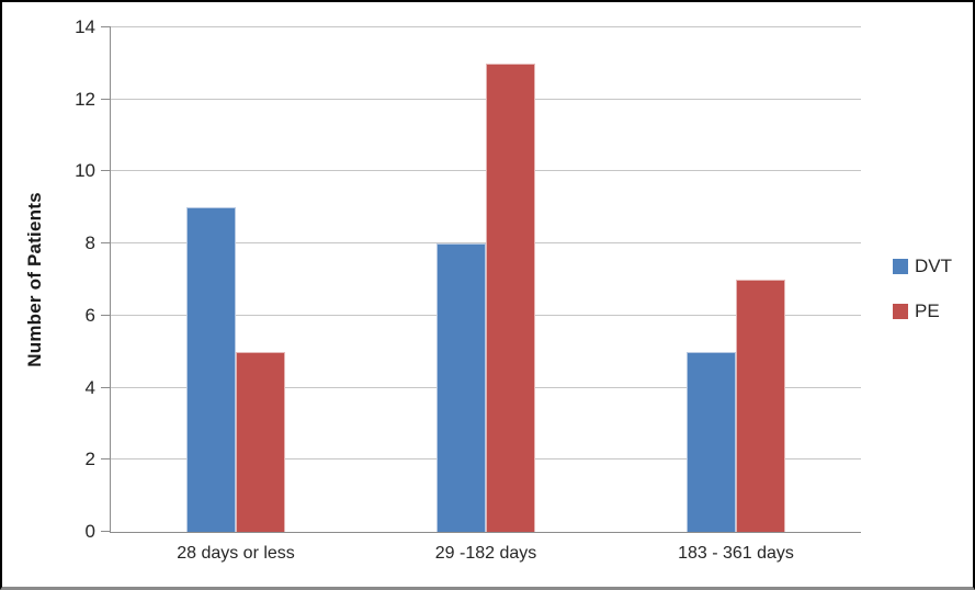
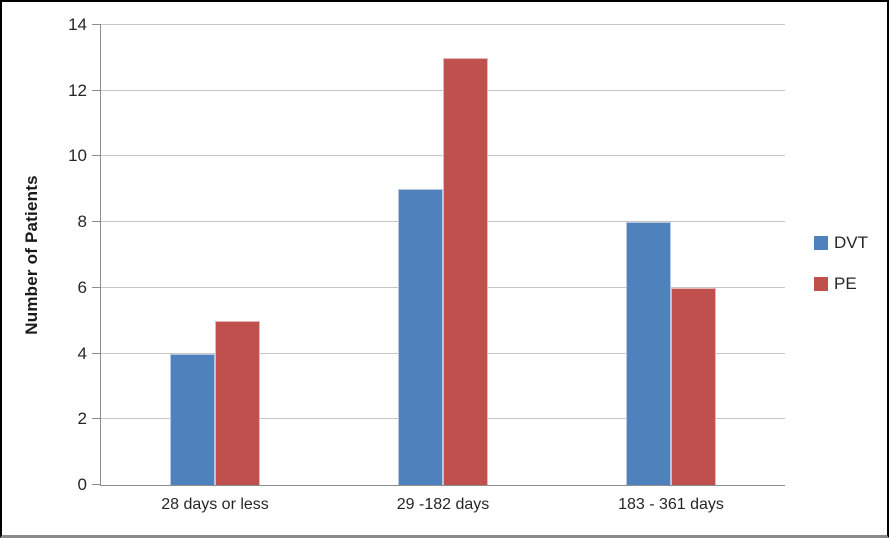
DVT/28 days or less: 9 -> 4
DVT/29 -182 days: 8 -> 9
DVT/183 - 361 days: 5 -> 8
PE/183 - 361 days: 7 -> 6
